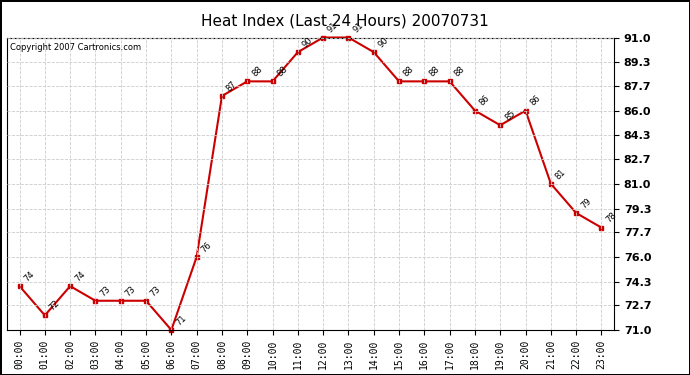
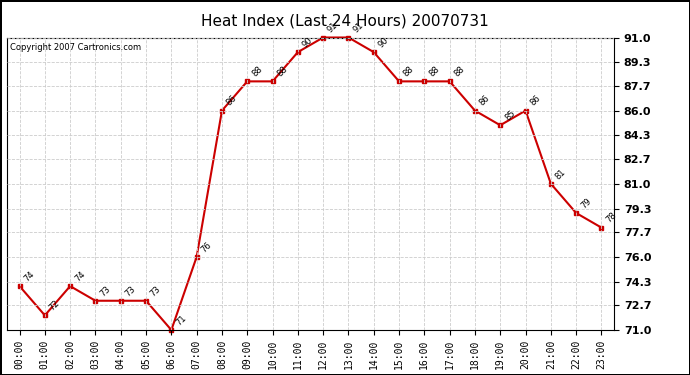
08:00: 87 -> 86
